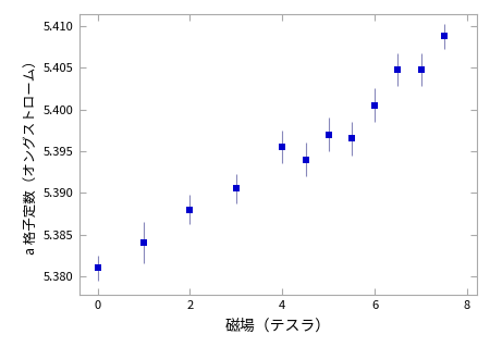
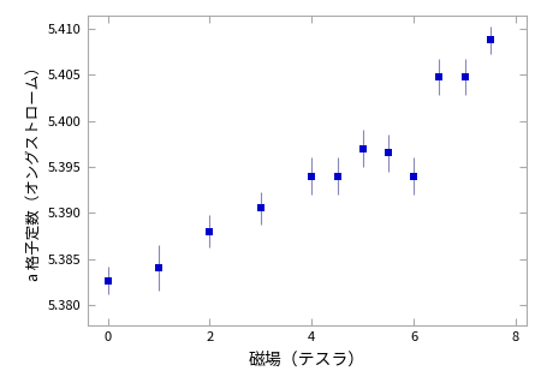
0: 5.3810 -> 5.3826
4: 5.3955 -> 5.3940
6: 5.4005 -> 5.3940
